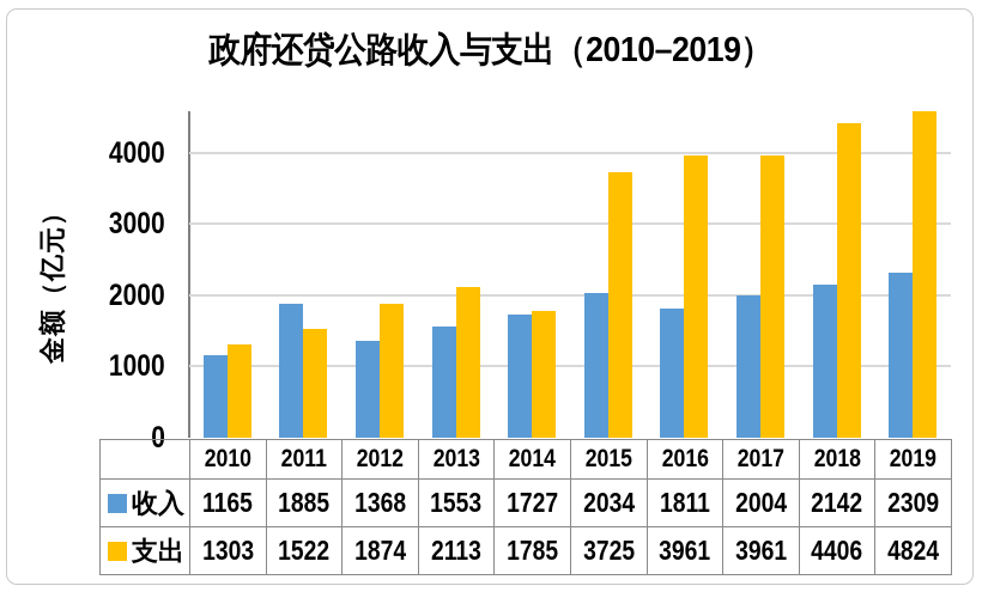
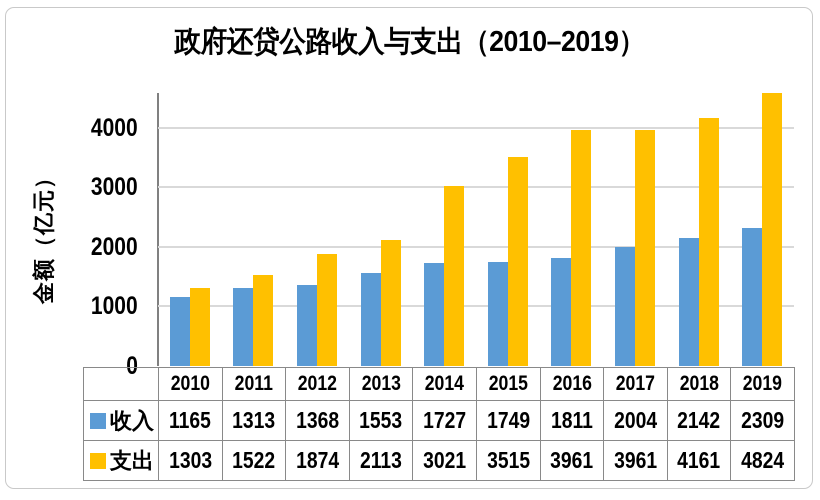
收入/2011: 1885 -> 1313
支出/2014: 1785 -> 3021
收入/2015: 2034 -> 1749
支出/2015: 3725 -> 3515
支出/2018: 4406 -> 4161
